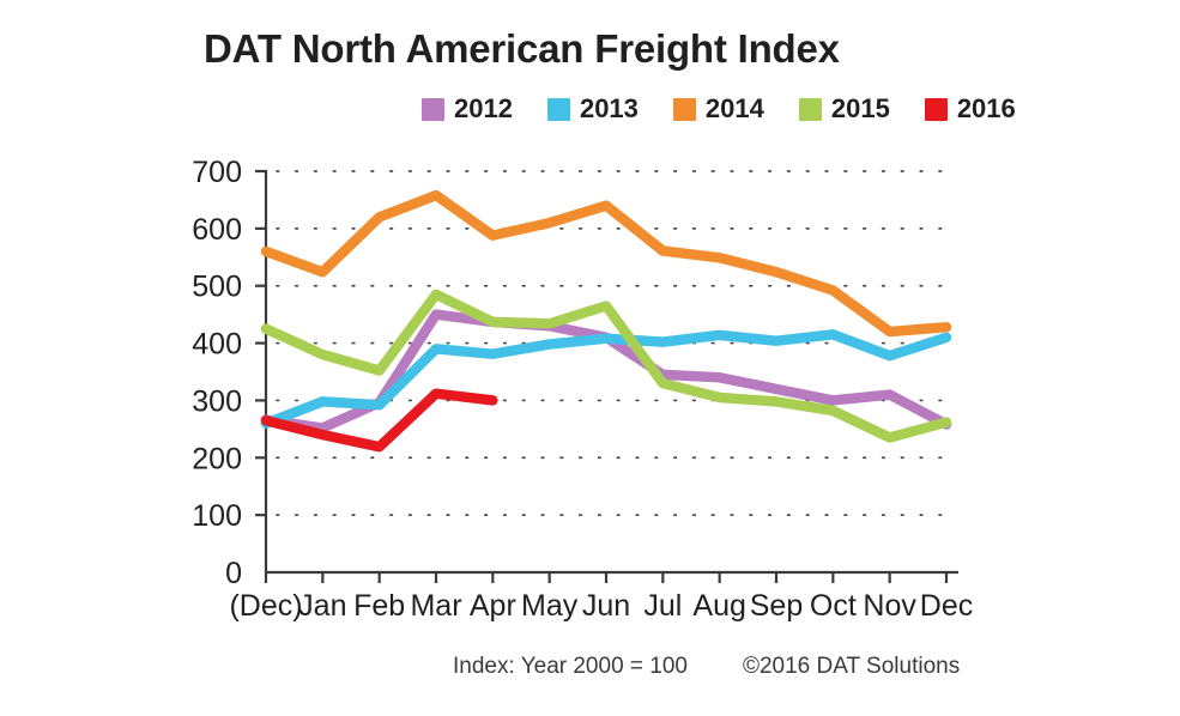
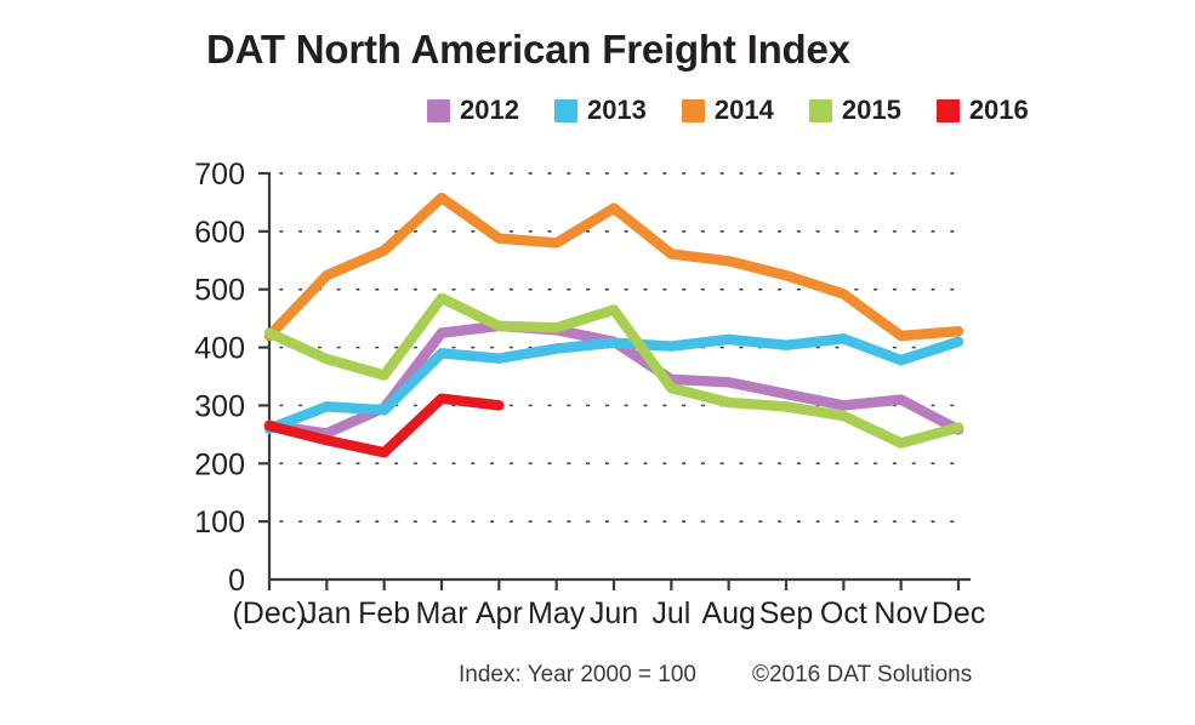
2014/(Dec): 560 -> 420
2014/Feb: 620 -> 570
2012/Mar: 450 -> 420
2014/May: 610 -> 580
